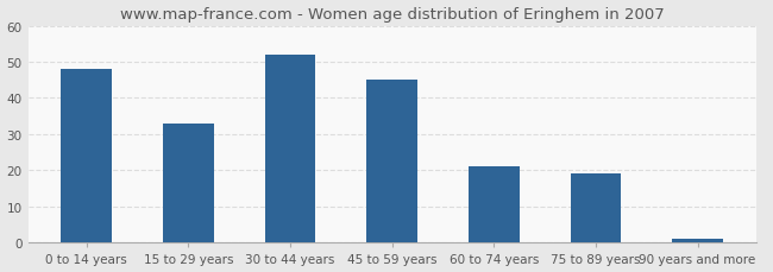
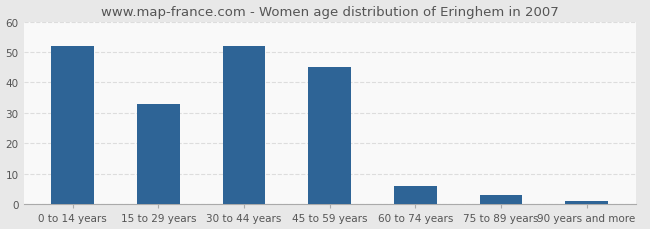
0 to 14 years: 48 -> 52
60 to 74 years: 21 -> 6
75 to 89 years: 19 -> 3
